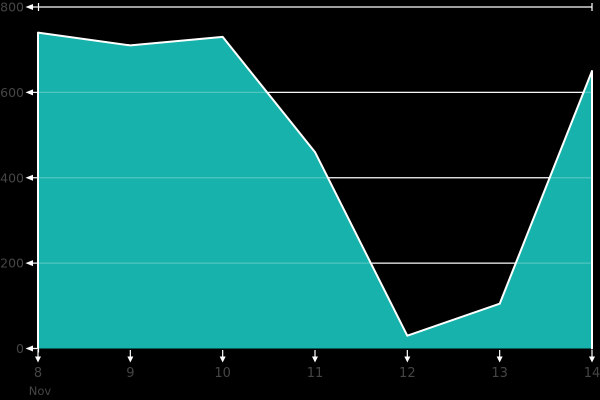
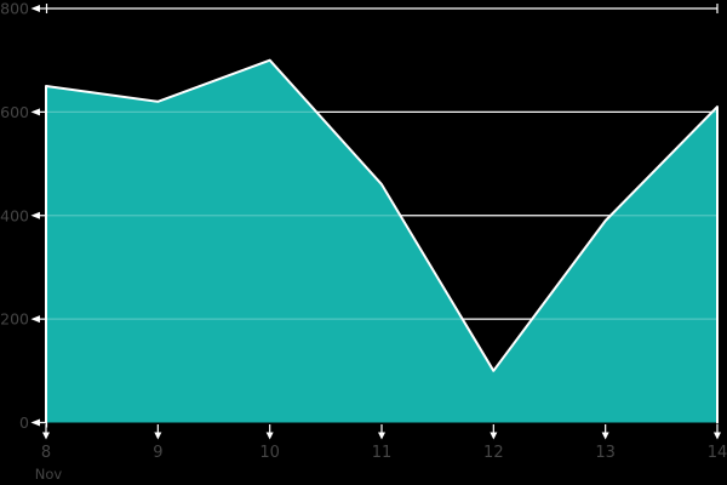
8: 740 -> 650
9: 710 -> 620
10: 730 -> 700
12: 30 -> 100
13: 100 -> 390
14: 650 -> 610
